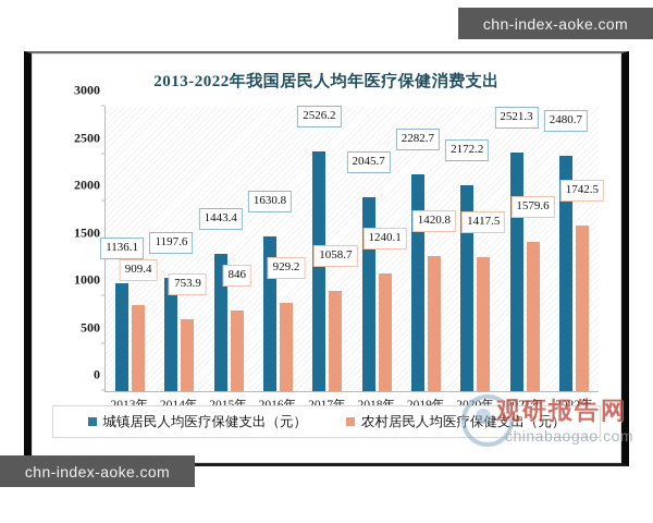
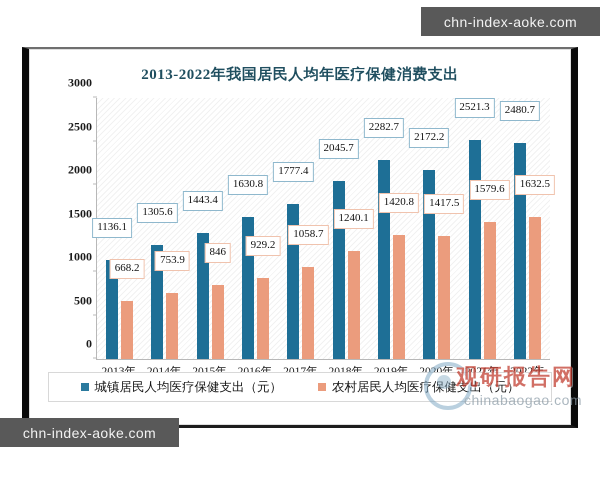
农村居民人均医疗保健支出（元）/2013年: 909.4 -> 668.2
城镇居民人均医疗保健支出（元）/2014年: 1197.6 -> 1305.6
城镇居民人均医疗保健支出（元）/2017年: 2526.2 -> 1777.4
农村居民人均医疗保健支出（元）/2022年: 1742.5 -> 1632.5
